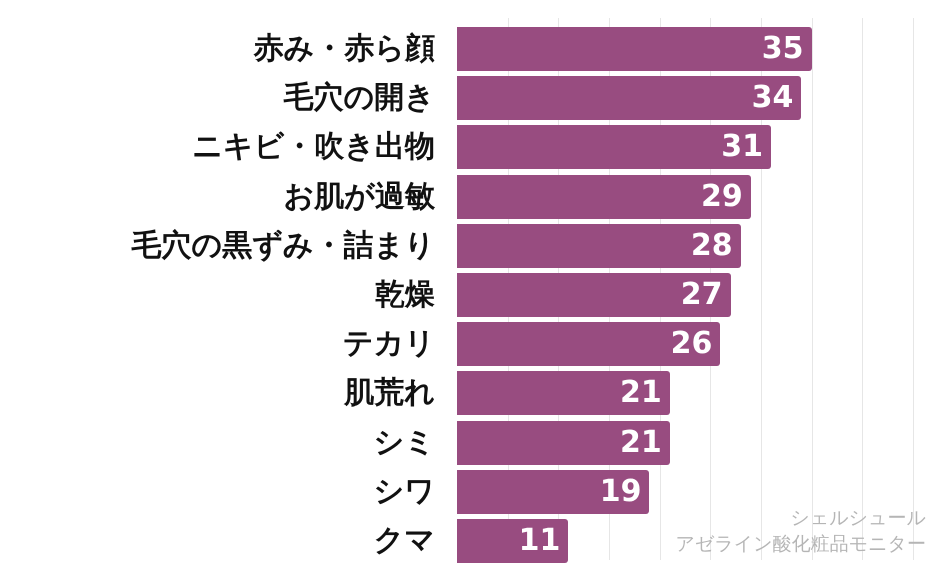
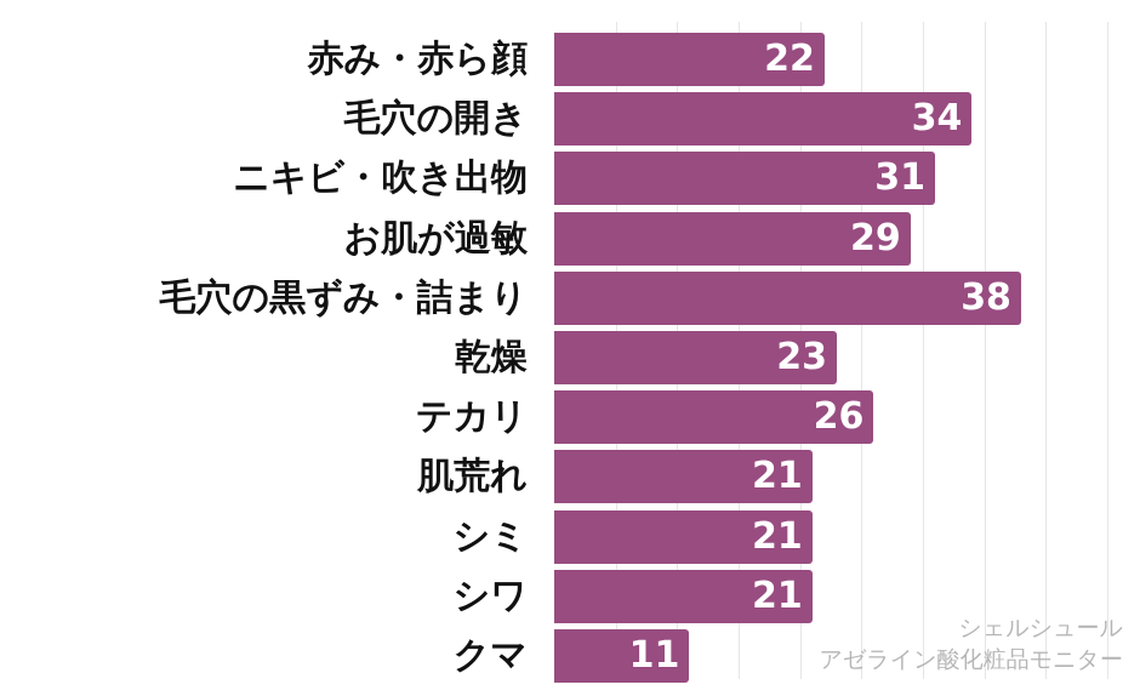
赤み・赤ら顔: 35 -> 22
毛穴の黒ずみ・詰まり: 28 -> 38
乾燥: 27 -> 23
シワ: 19 -> 21
